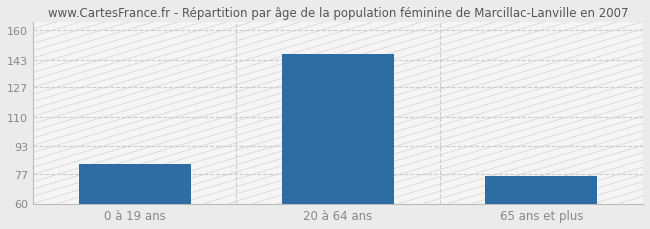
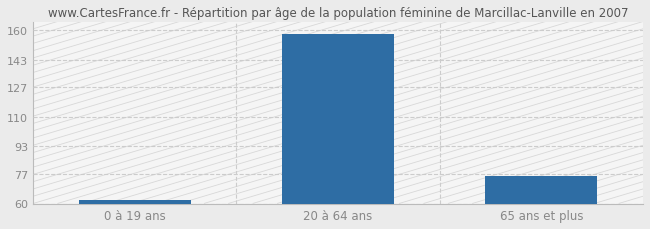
0 à 19 ans: 83 -> 62
20 à 64 ans: 146 -> 158
